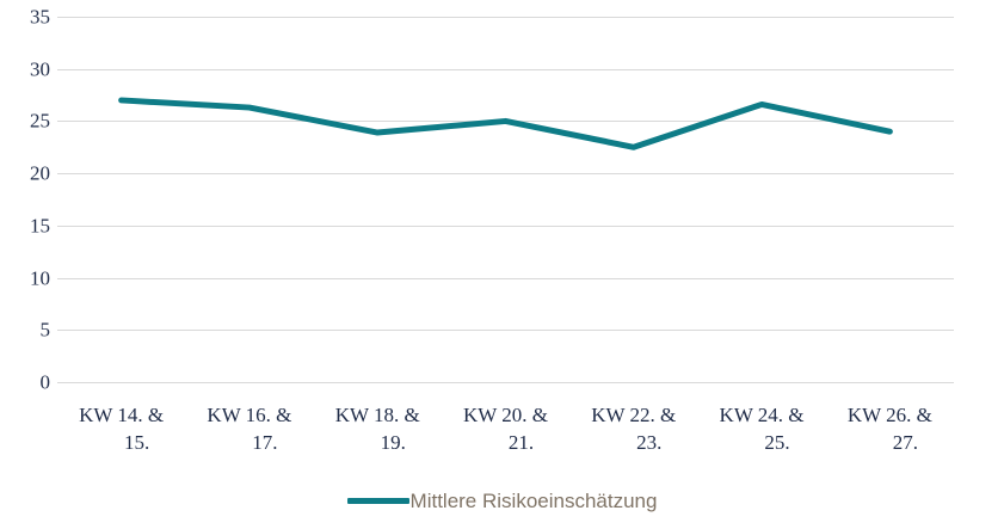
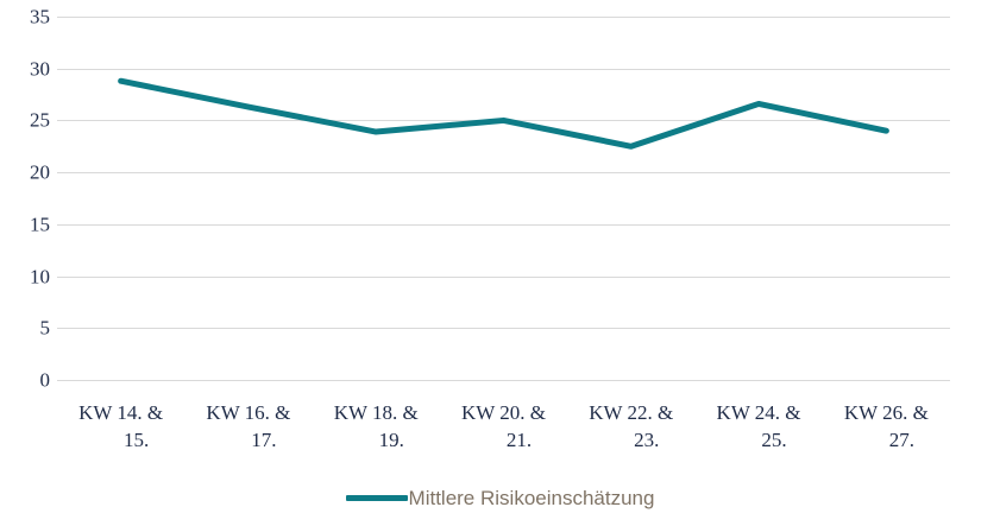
KW 14. & 15.: 27 -> 29
